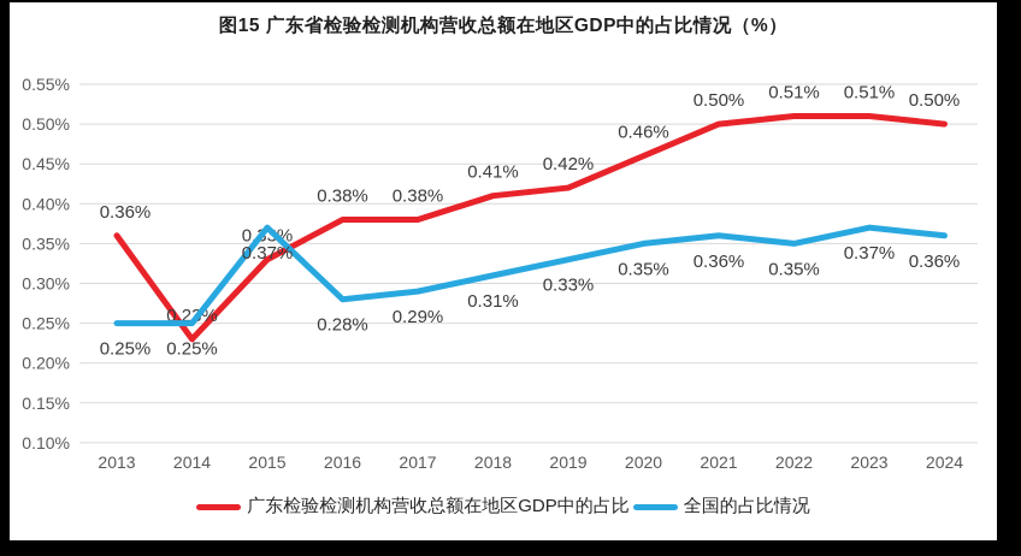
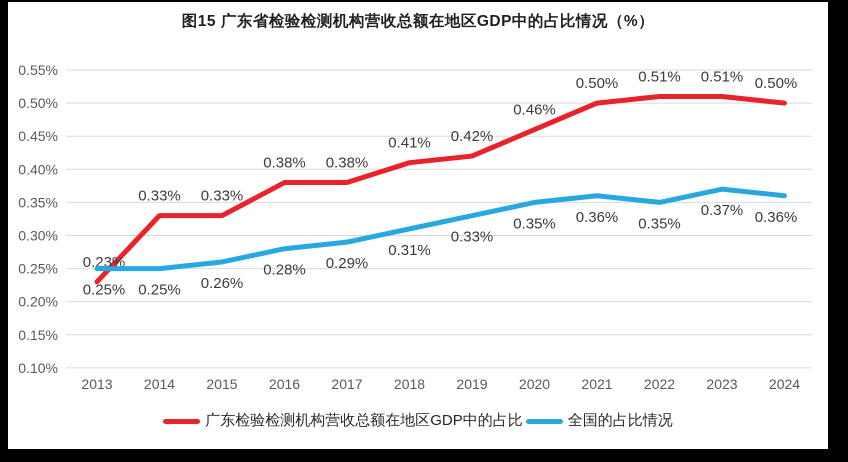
广东检验检测机构营收总额在地区GDP中的占比/2013: 0.36% -> 0.23%
广东检验检测机构营收总额在地区GDP中的占比/2014: 0.23% -> 0.33%
全国的占比情况/2015: 0.37% -> 0.26%
